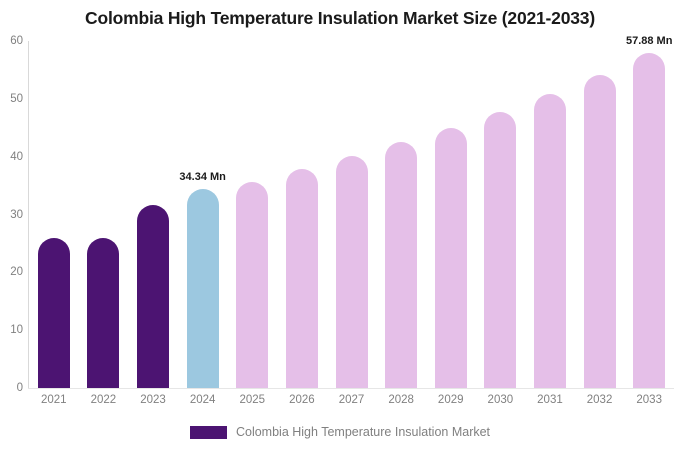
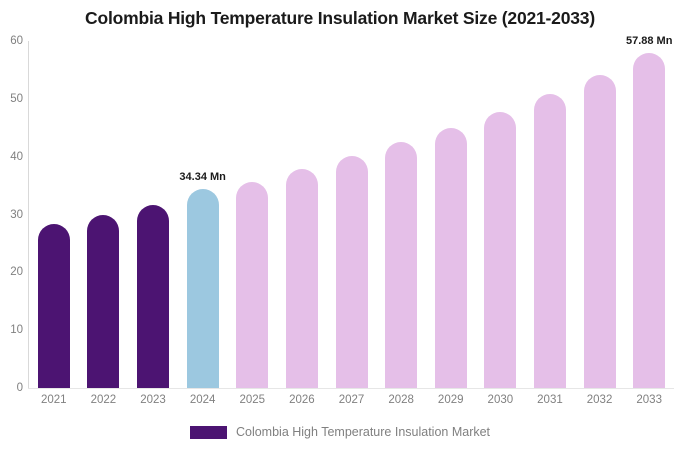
2021: 26 -> 28
2022: 26 -> 30
